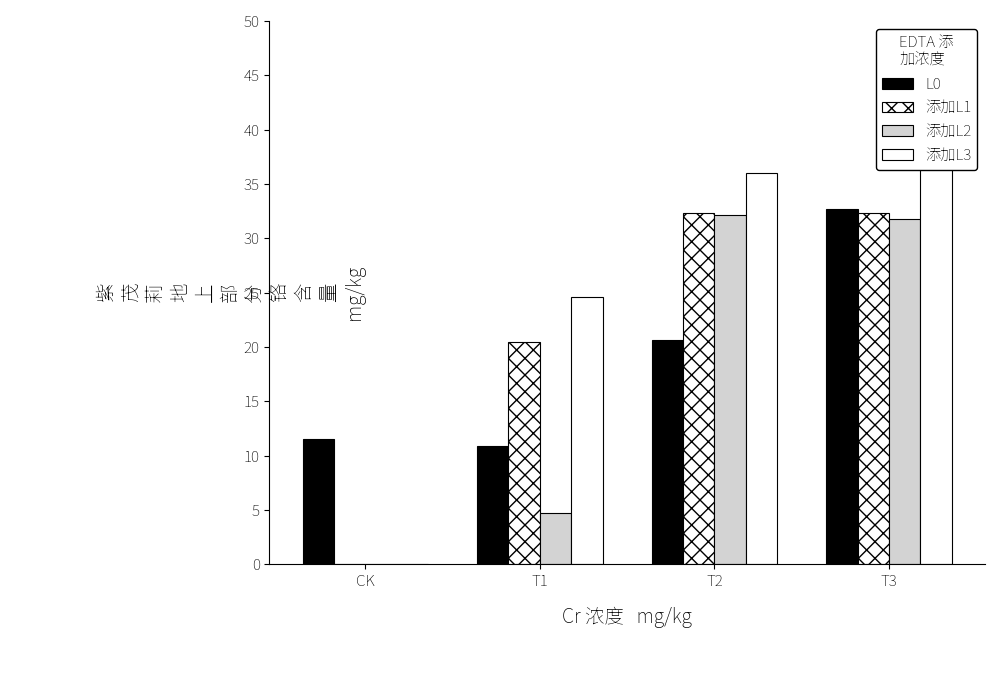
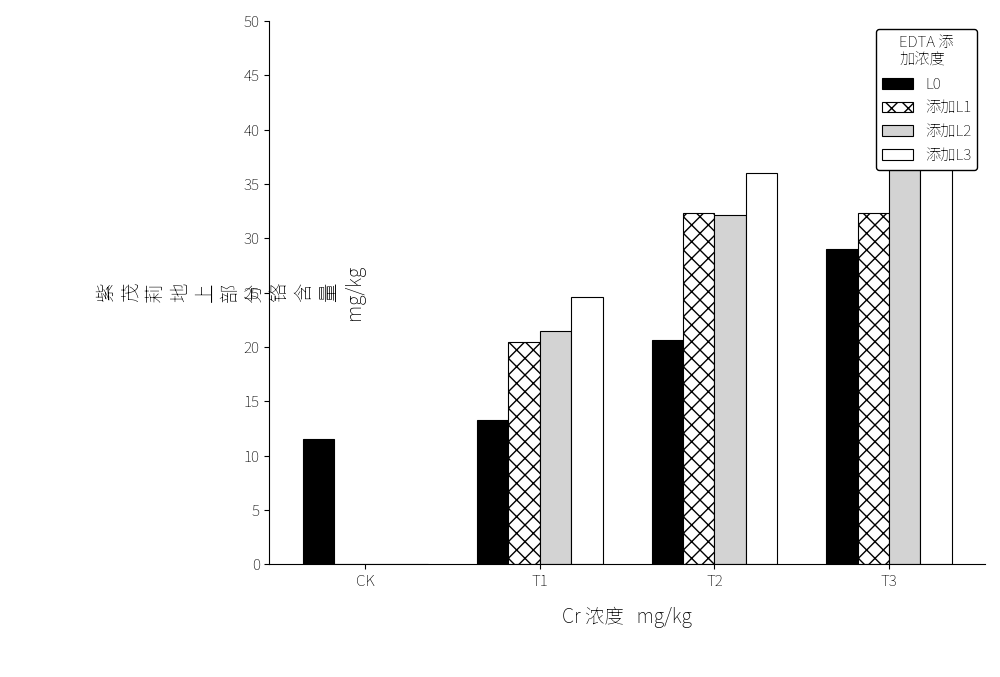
L0/T1: 10.9 -> 13.3
添加L2/T1: 4.7 -> 21.5
L0/T3: 32.7 -> 29.0
添加L2/T3: 31.8 -> 36.5
